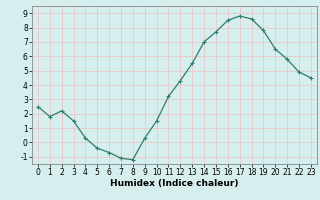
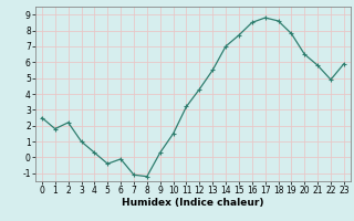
3: 1.5 -> 1.0
6: -0.7 -> -0.1
23: 4.5 -> 5.9
